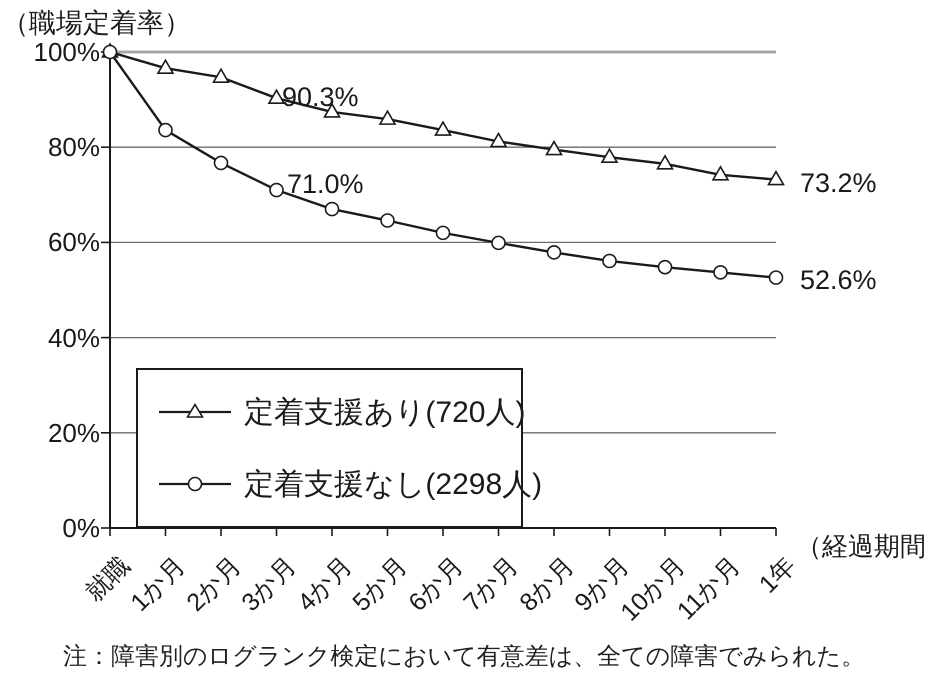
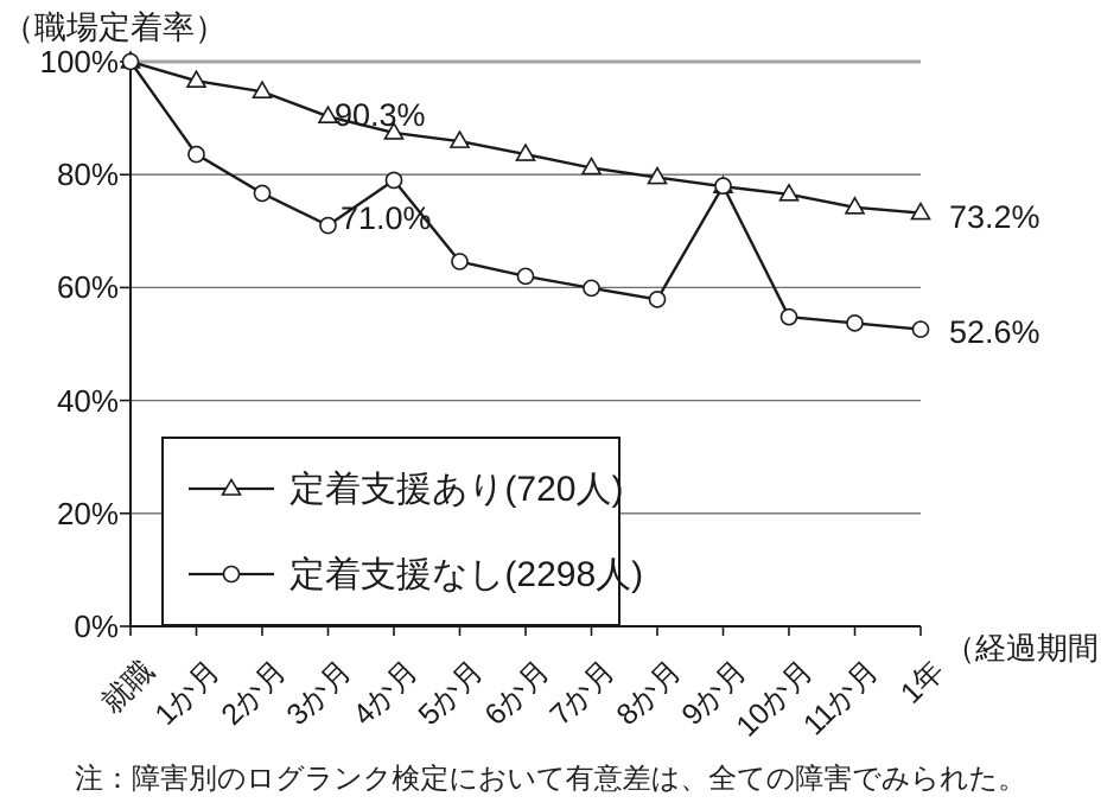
定着支援なし(2298人)/4か月: 67% -> 79%
定着支援なし(2298人)/9か月: 56% -> 78%
